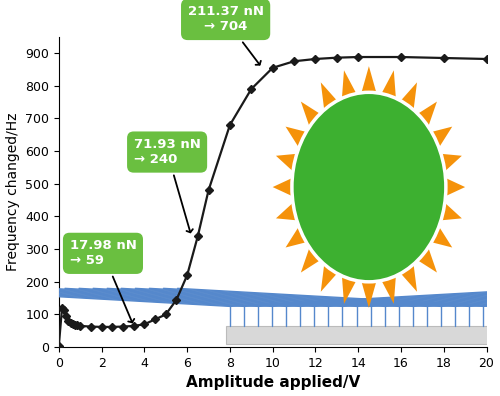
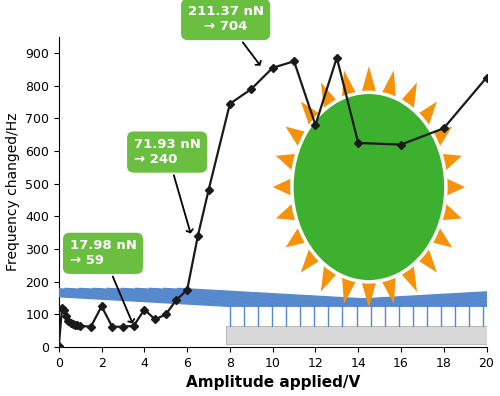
2: 62 -> 125
4: 70 -> 115
6: 220 -> 175
8: 680 -> 745
12: 882 -> 680
14: 888 -> 625
16: 888 -> 620
18: 885 -> 670
20: 882 -> 825
